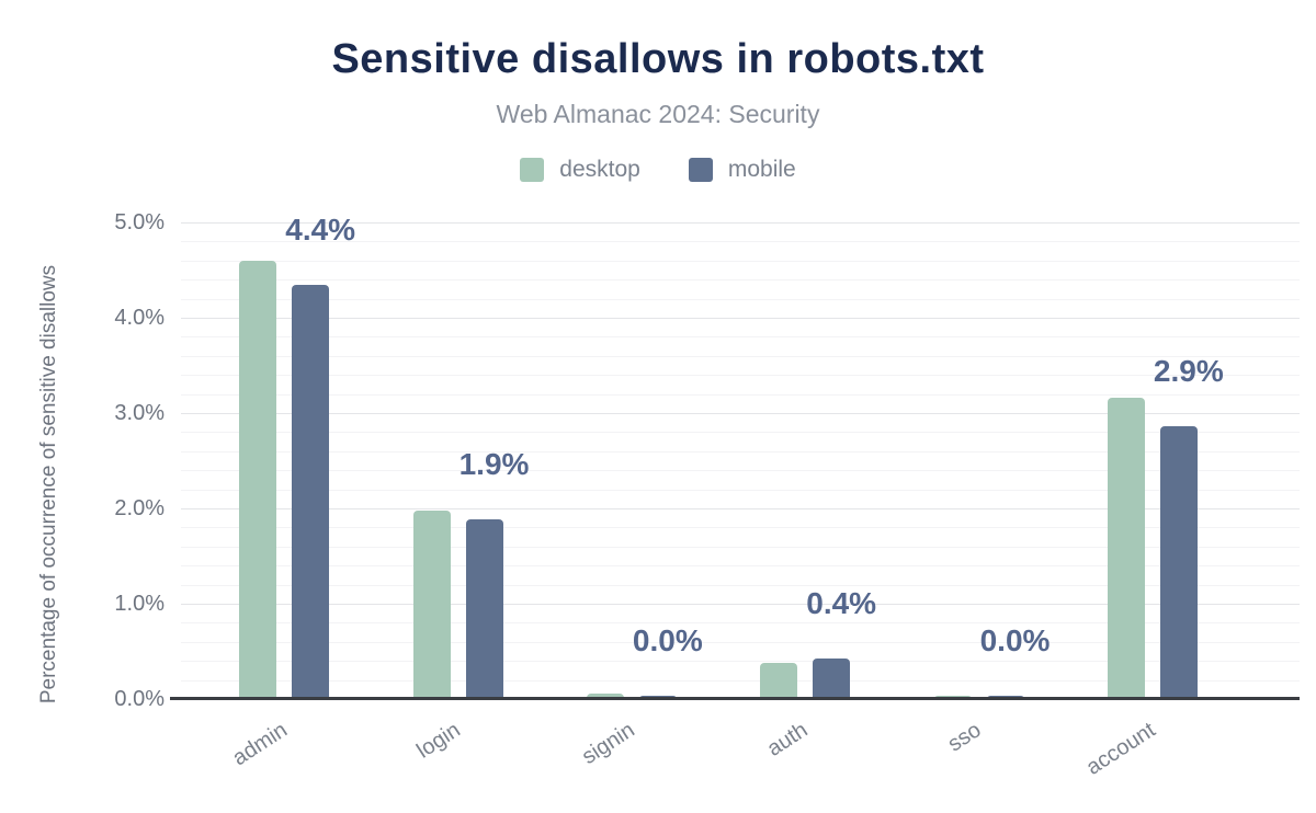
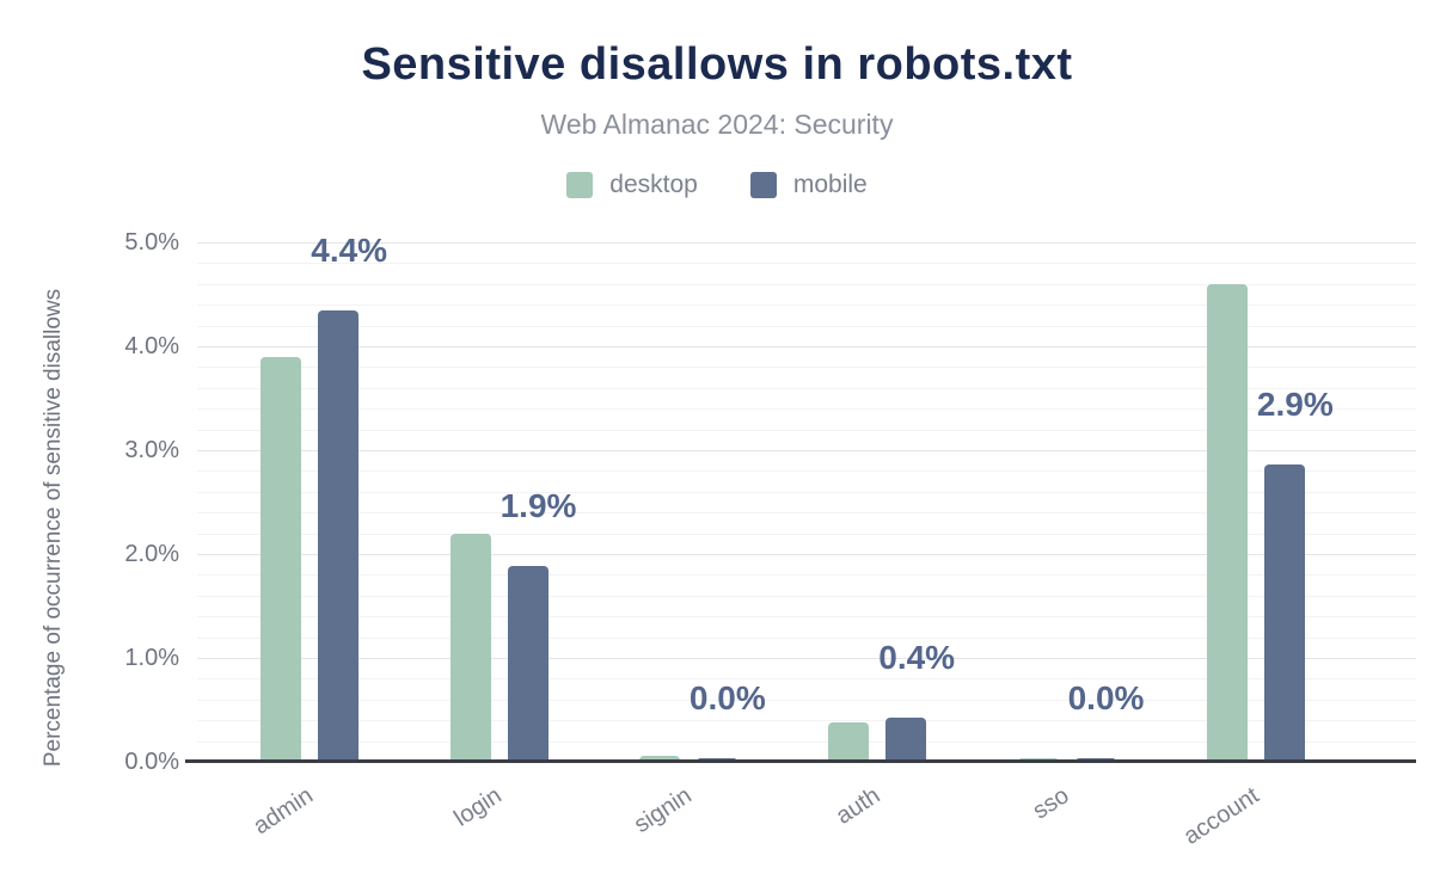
desktop/admin: 4.6% -> 3.9%
desktop/login: 2.0% -> 2.2%
desktop/account: 3.2% -> 4.6%
